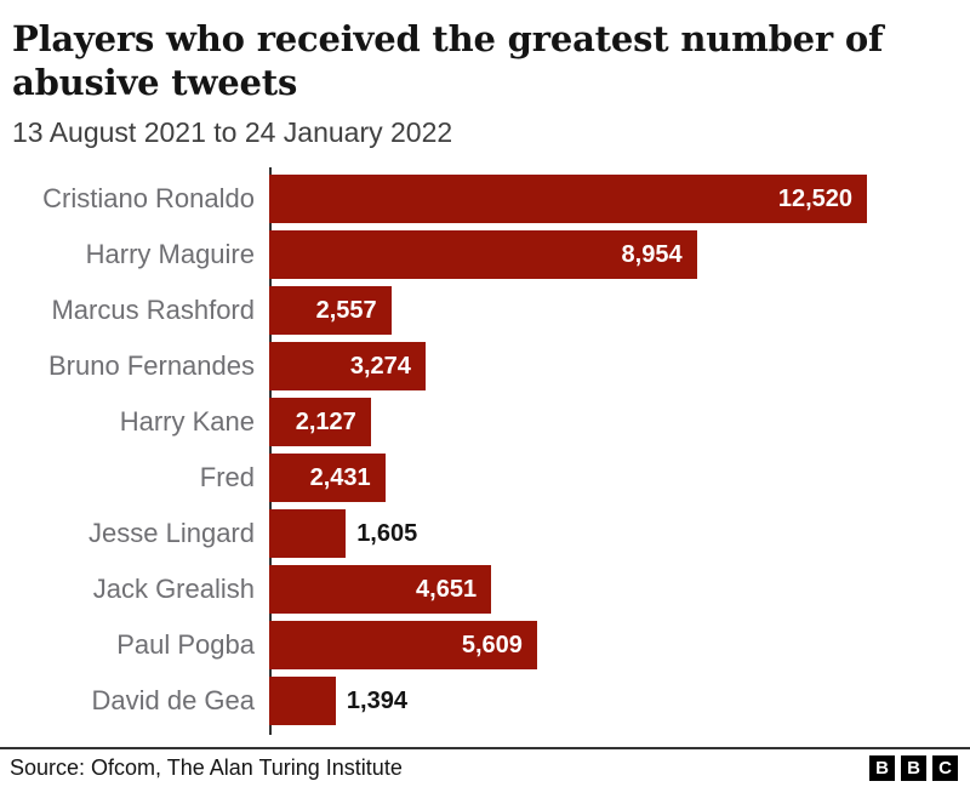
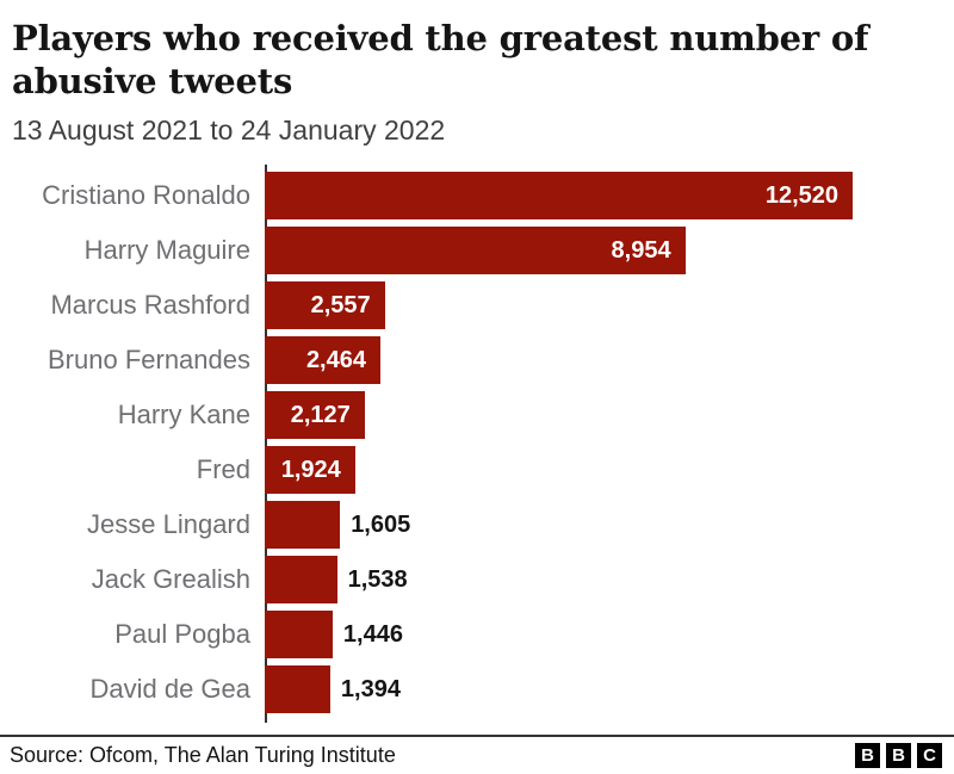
Bruno Fernandes: 3,274 -> 2,464
Fred: 2,431 -> 1,924
Jack Grealish: 4,651 -> 1,538
Paul Pogba: 5,609 -> 1,446
